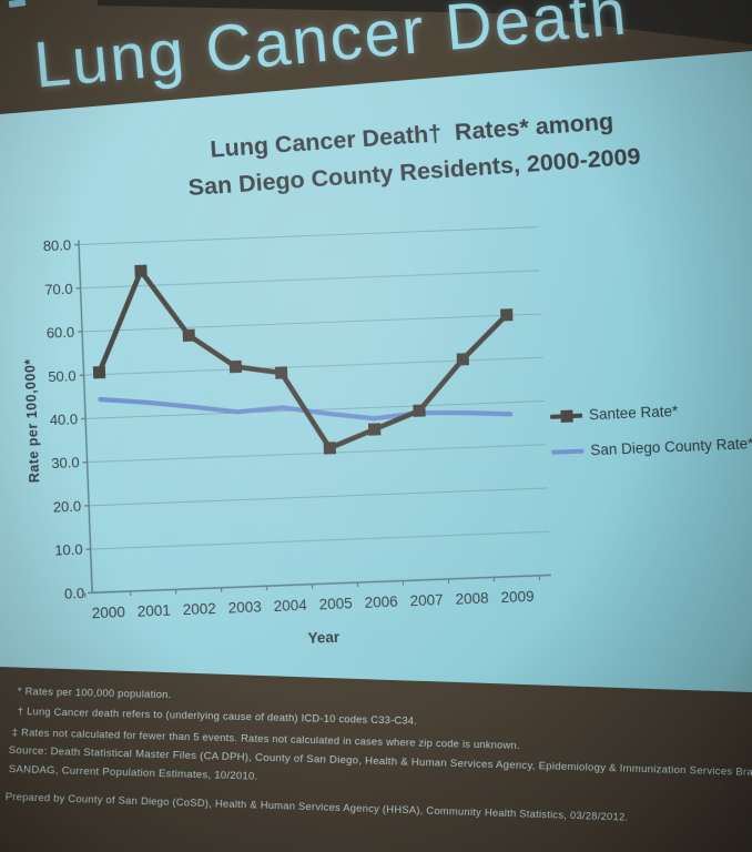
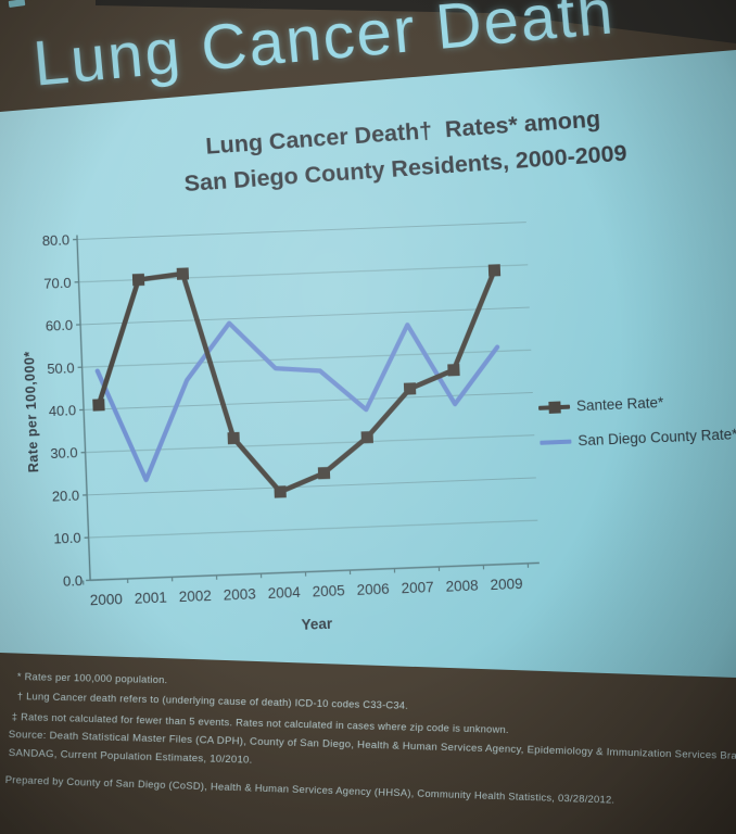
Santee Rate*/2000: 50 -> 41
San Diego County Rate*/2000: 44 -> 49
Santee Rate*/2001: 73 -> 70
San Diego County Rate*/2001: 43 -> 23
Santee Rate*/2002: 58 -> 71
San Diego County Rate*/2002: 42 -> 46
Santee Rate*/2003: 51 -> 32
San Diego County Rate*/2003: 40 -> 59
Santee Rate*/2004: 49 -> 19
San Diego County Rate*/2004: 41 -> 48
Santee Rate*/2005: 31 -> 23
San Diego County Rate*/2005: 39 -> 47
Santee Rate*/2006: 35 -> 31
Santee Rate*/2007: 39 -> 42
San Diego County Rate*/2007: 38 -> 57
Santee Rate*/2008: 50 -> 46
Santee Rate*/2009: 60 -> 69
San Diego County Rate*/2009: 37 -> 51
